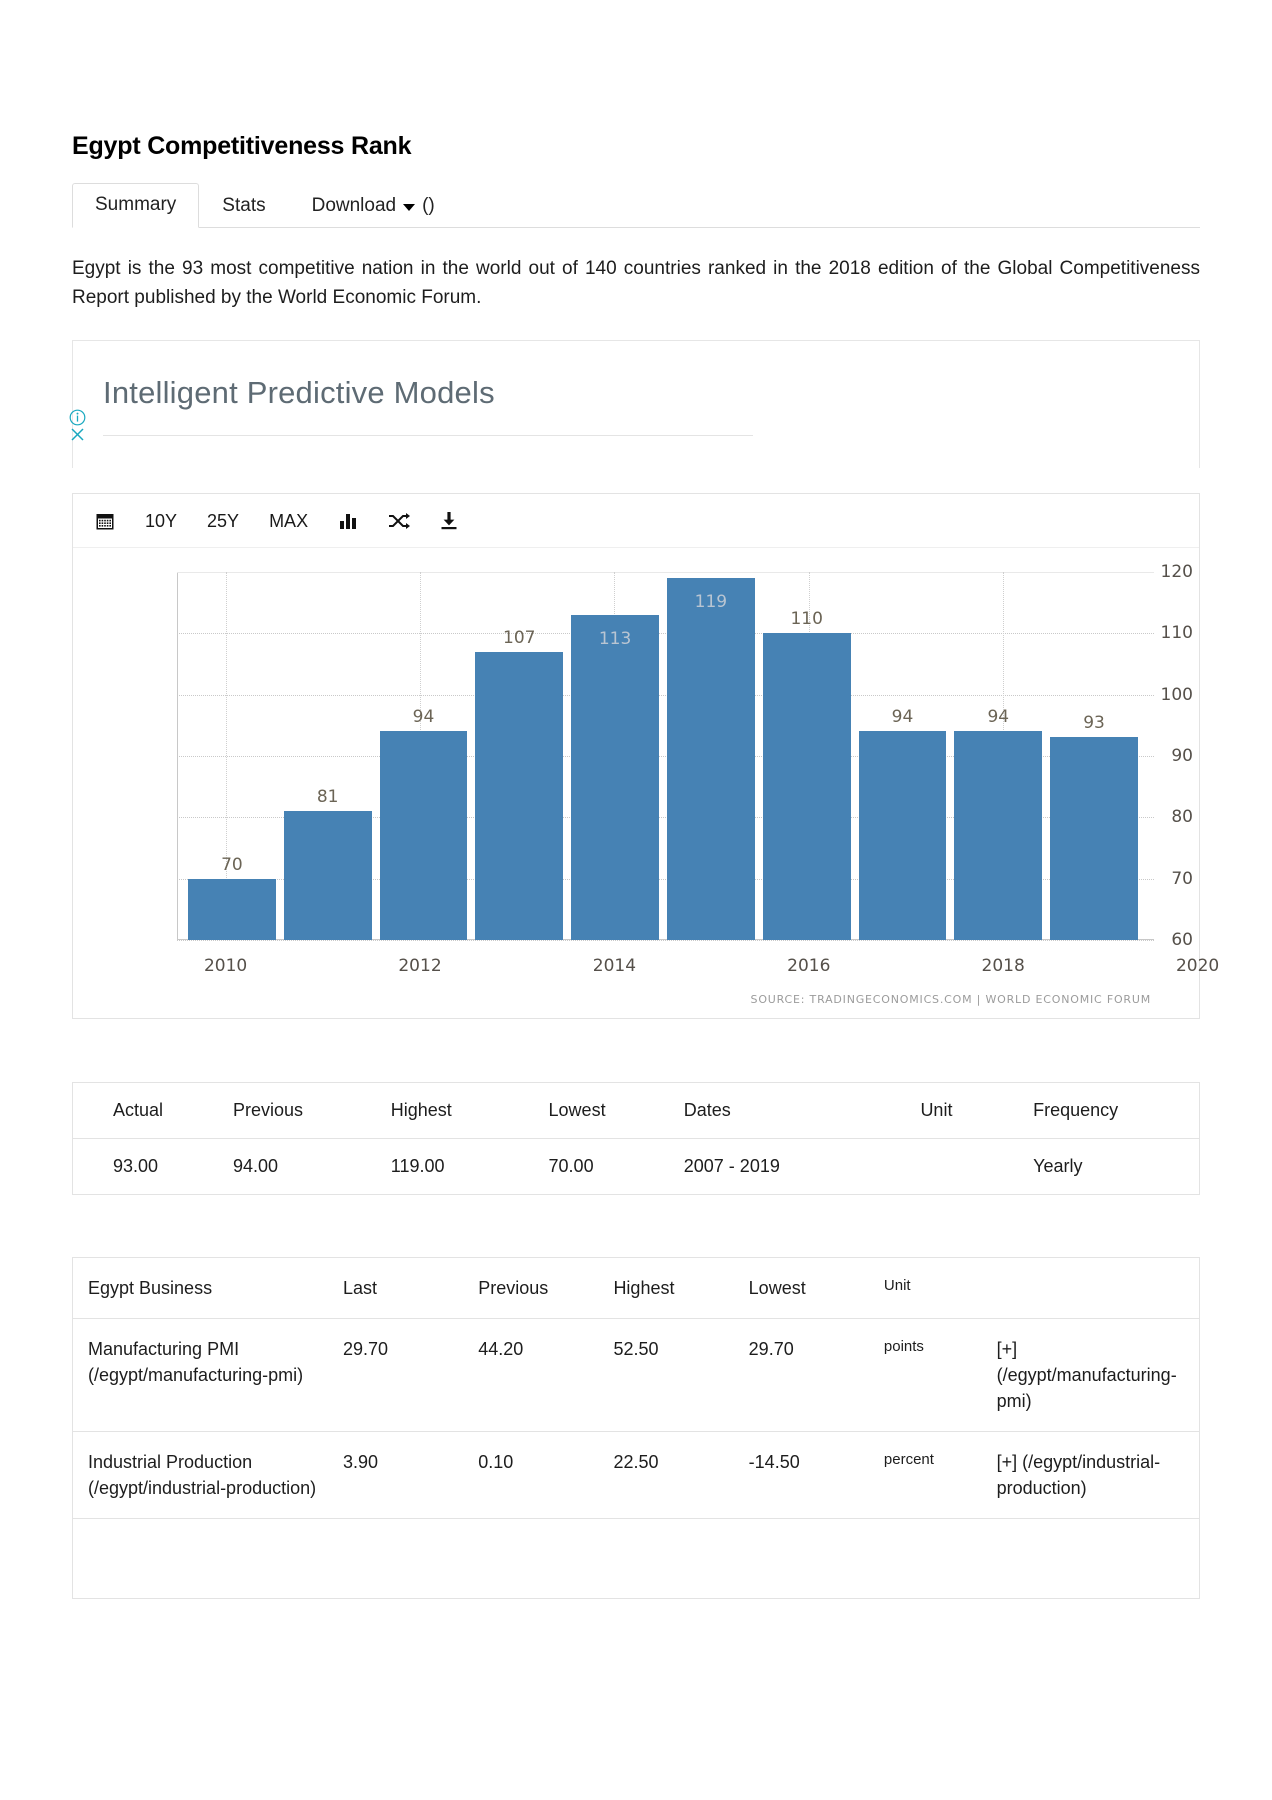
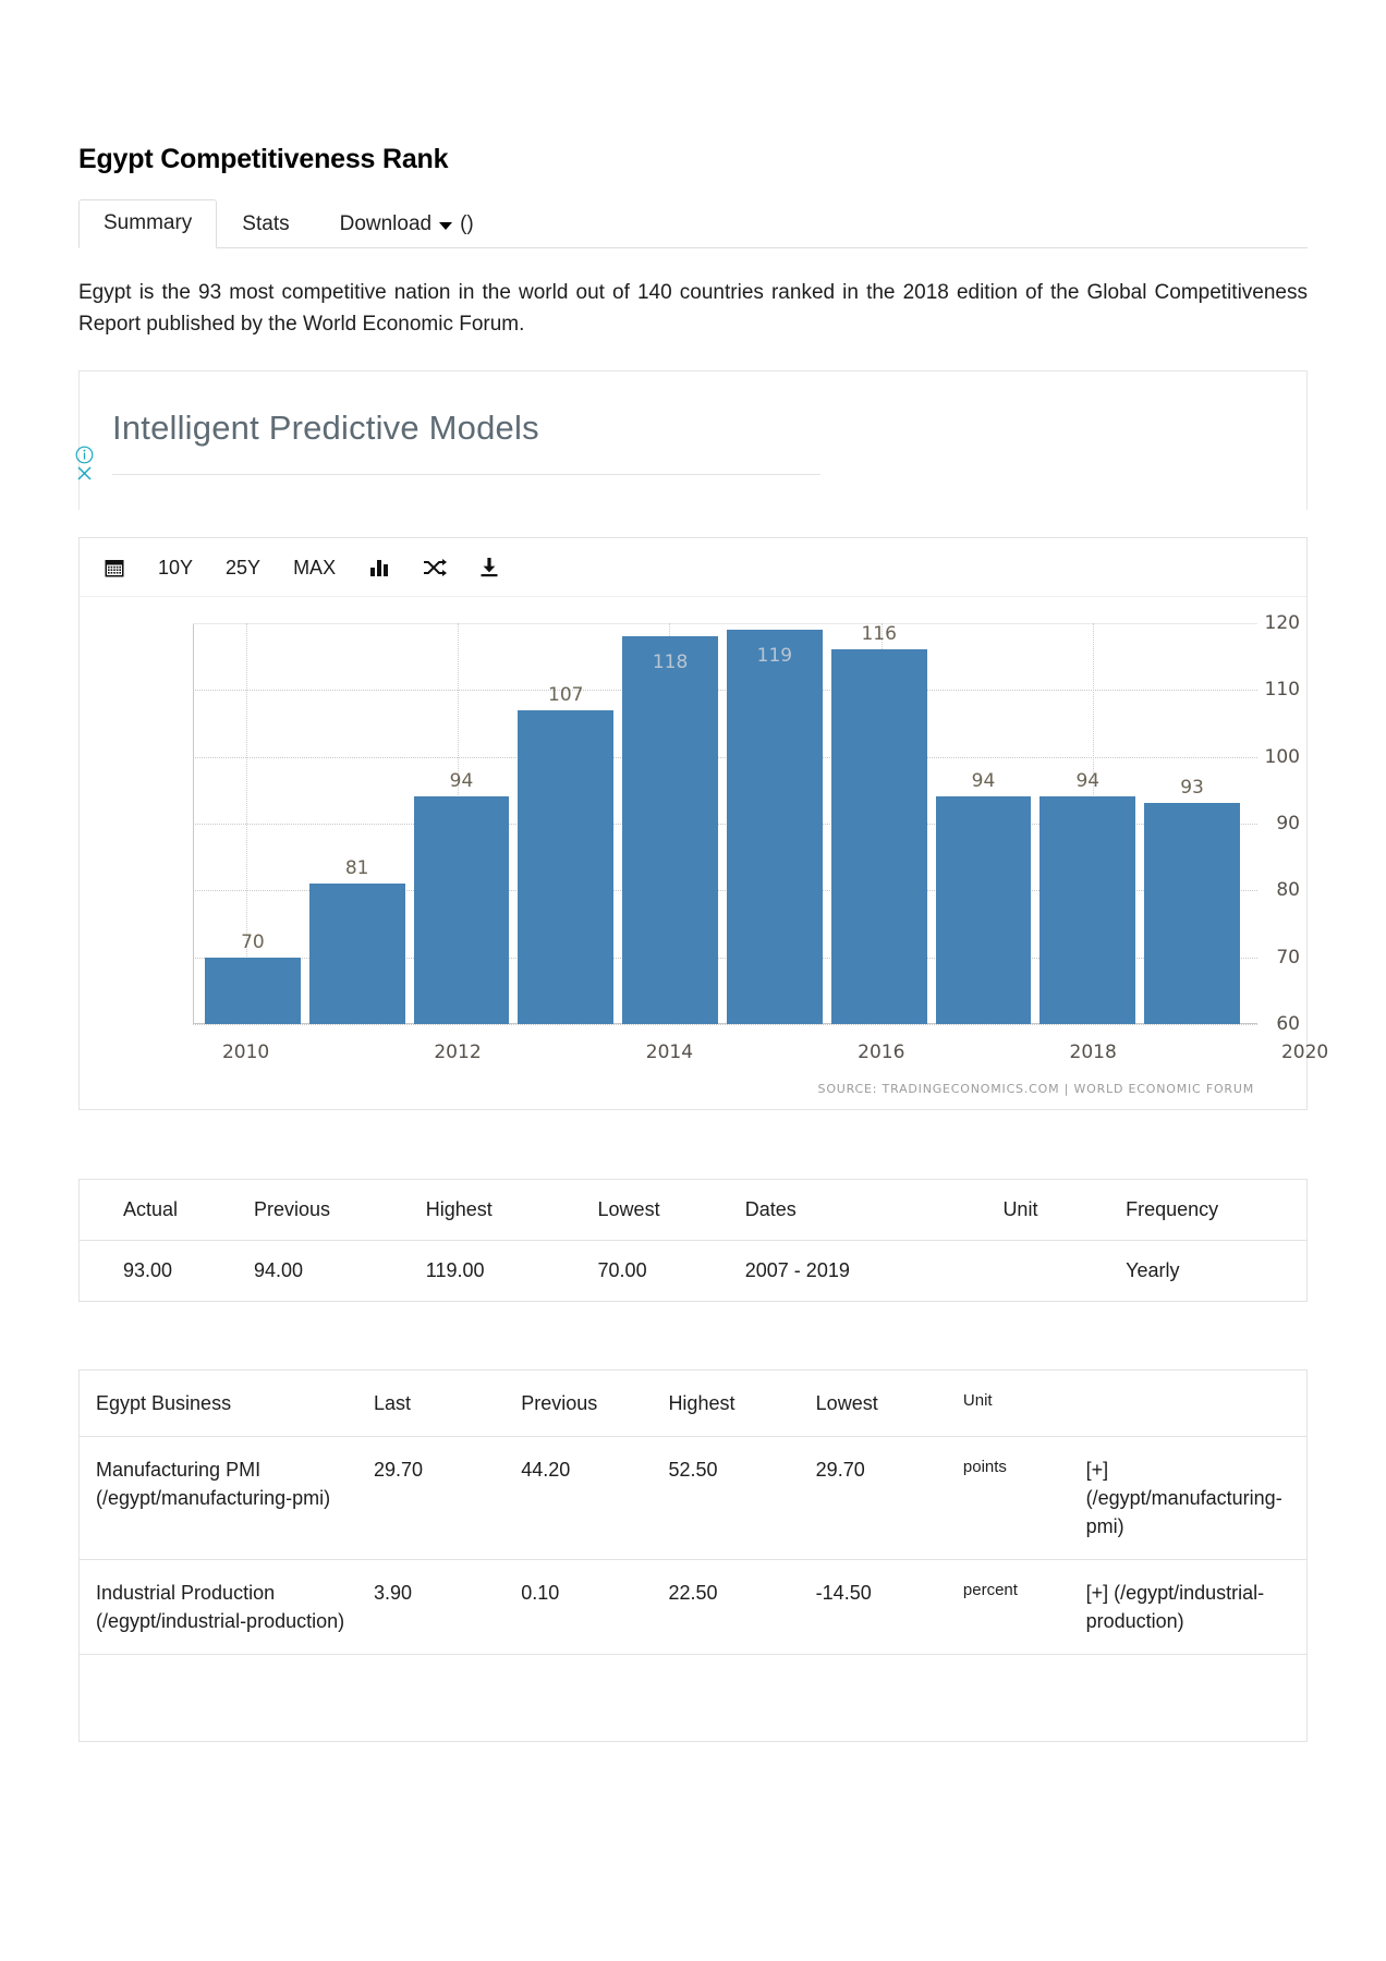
2014: 113 -> 118
2016: 110 -> 116
